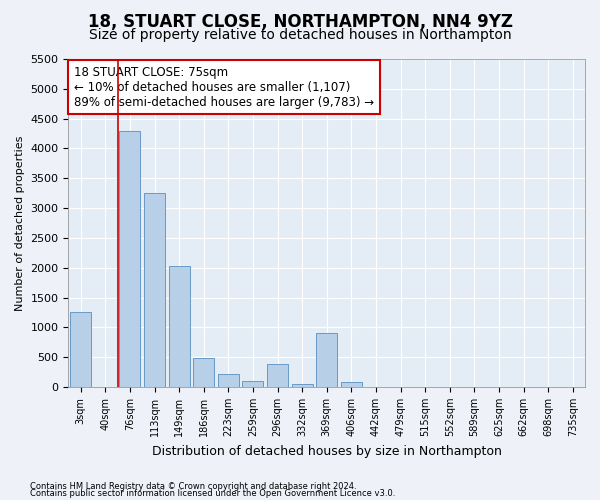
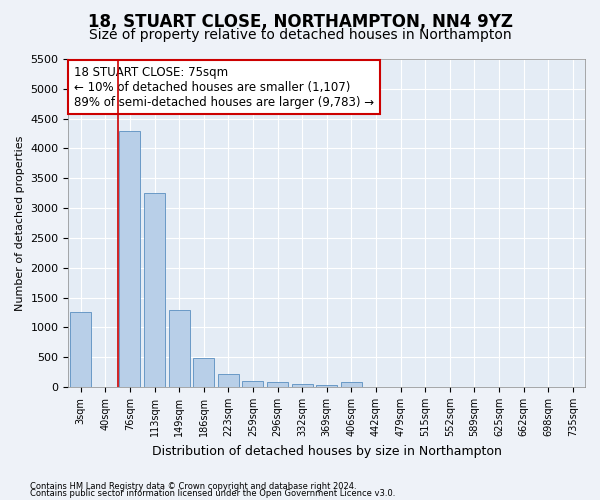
149sqm: 2020 -> 1290
296sqm: 380 -> 80
369sqm: 900 -> 40
